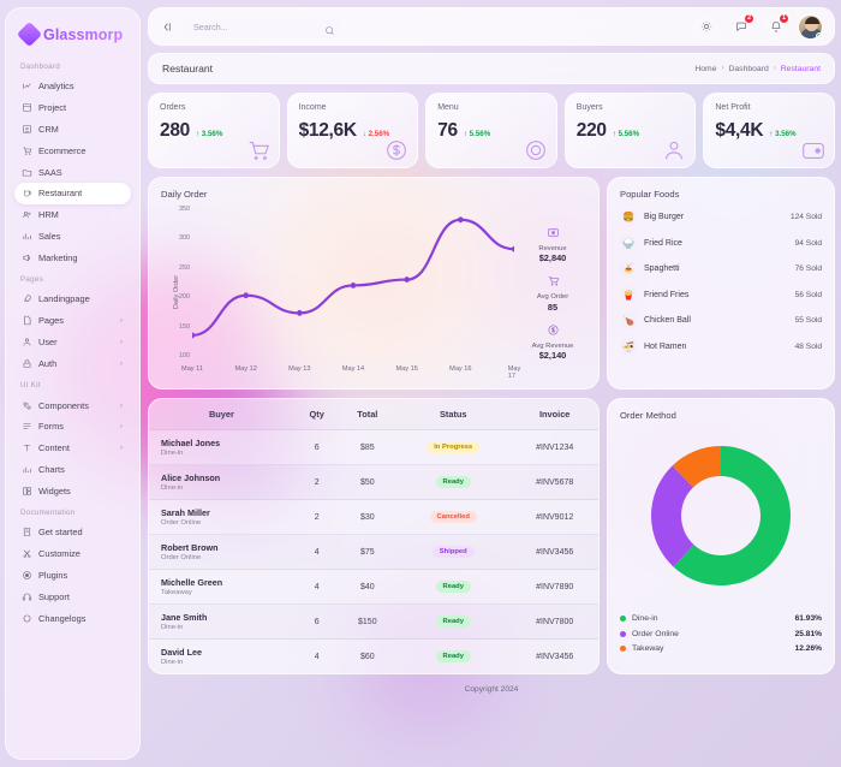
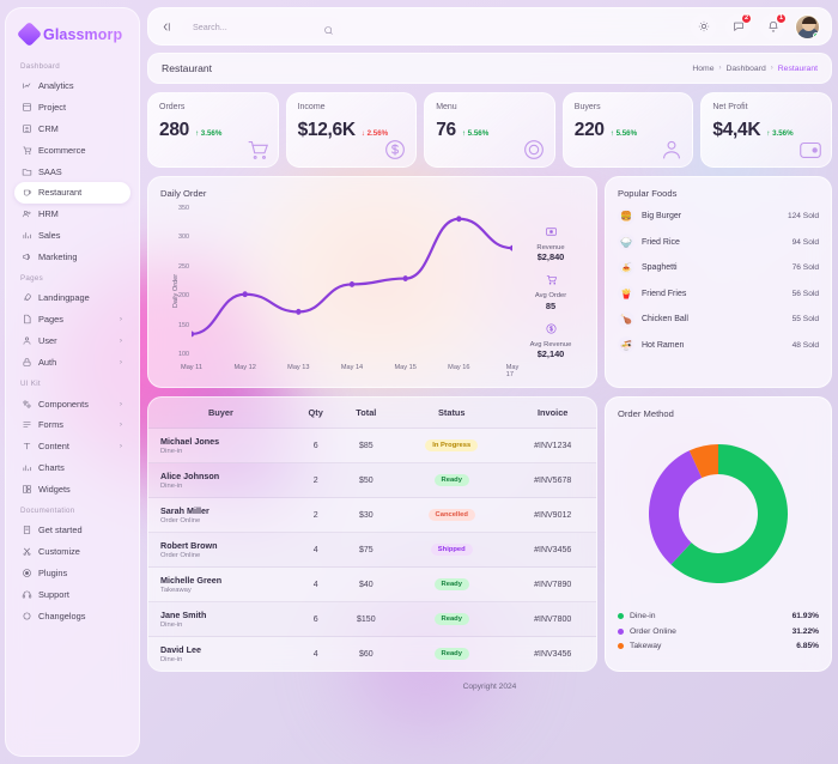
Order Method/Order Online: 25.81% -> 31.22%
Order Method/Takeway: 12.26% -> 6.85%
